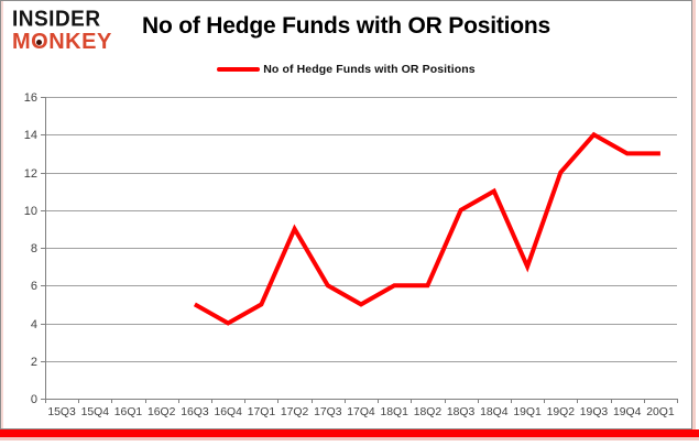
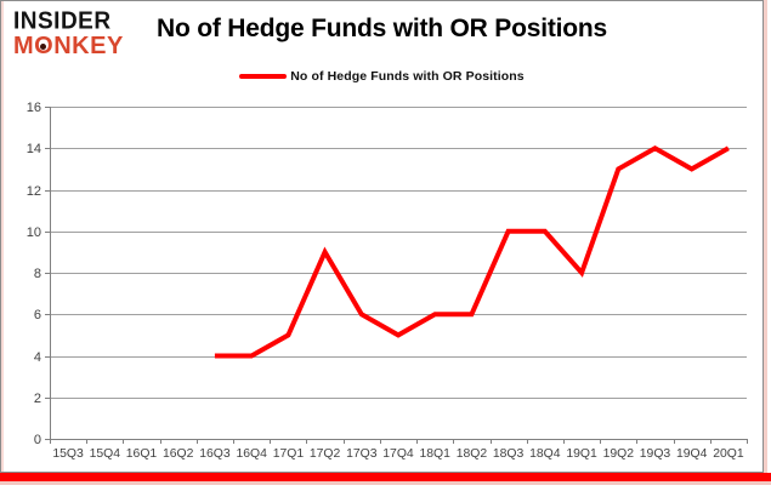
16Q3: 5 -> 4
18Q4: 11 -> 10
19Q1: 7 -> 8
19Q2: 12 -> 13
20Q1: 13 -> 14
